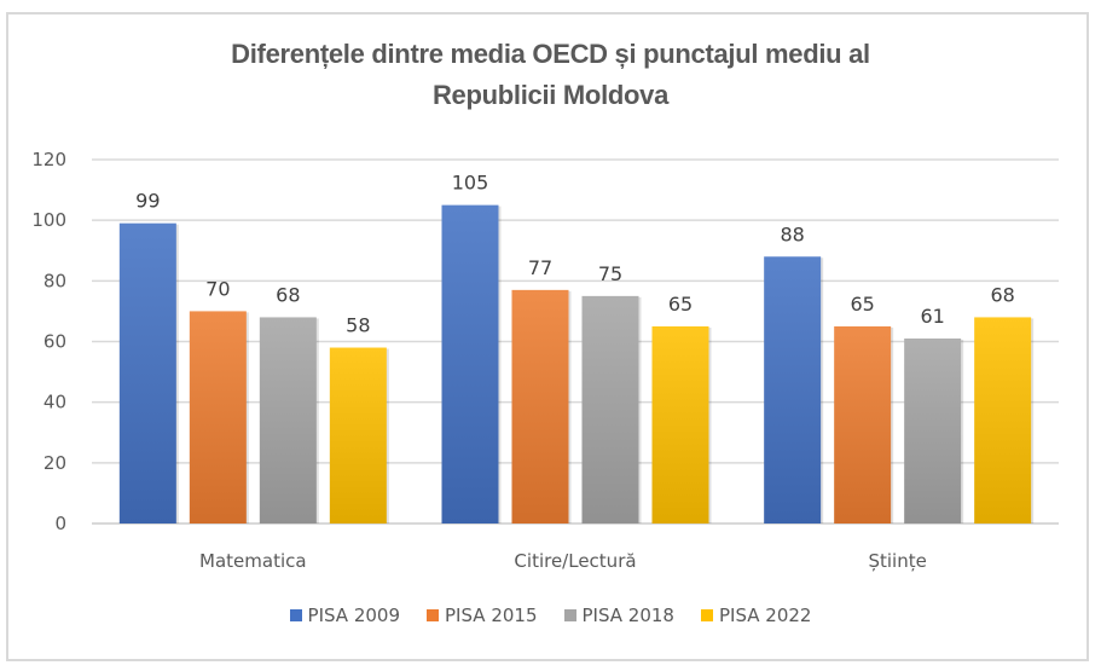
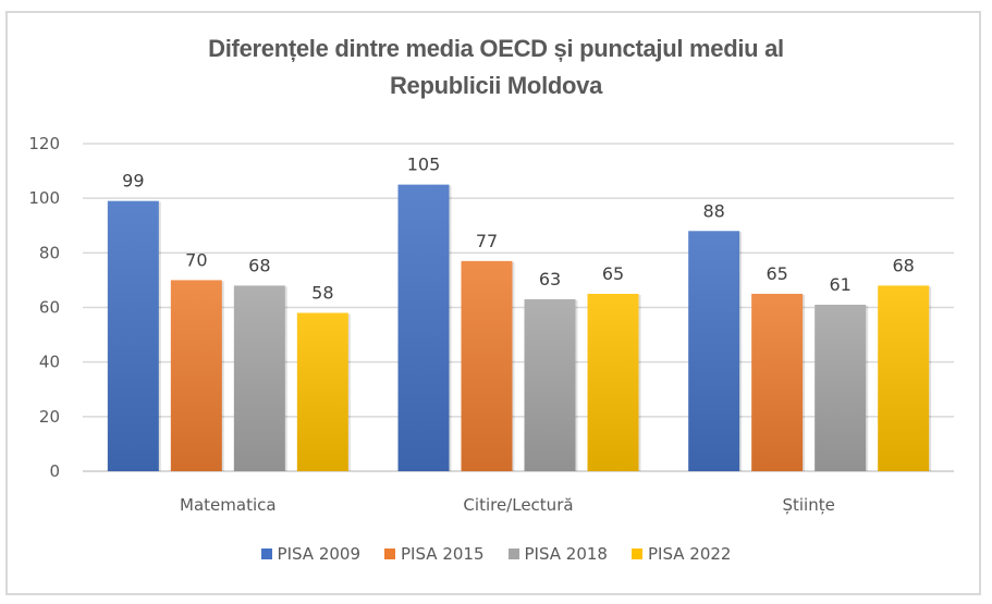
PISA 2018/Citire/Lectură: 75 -> 63
